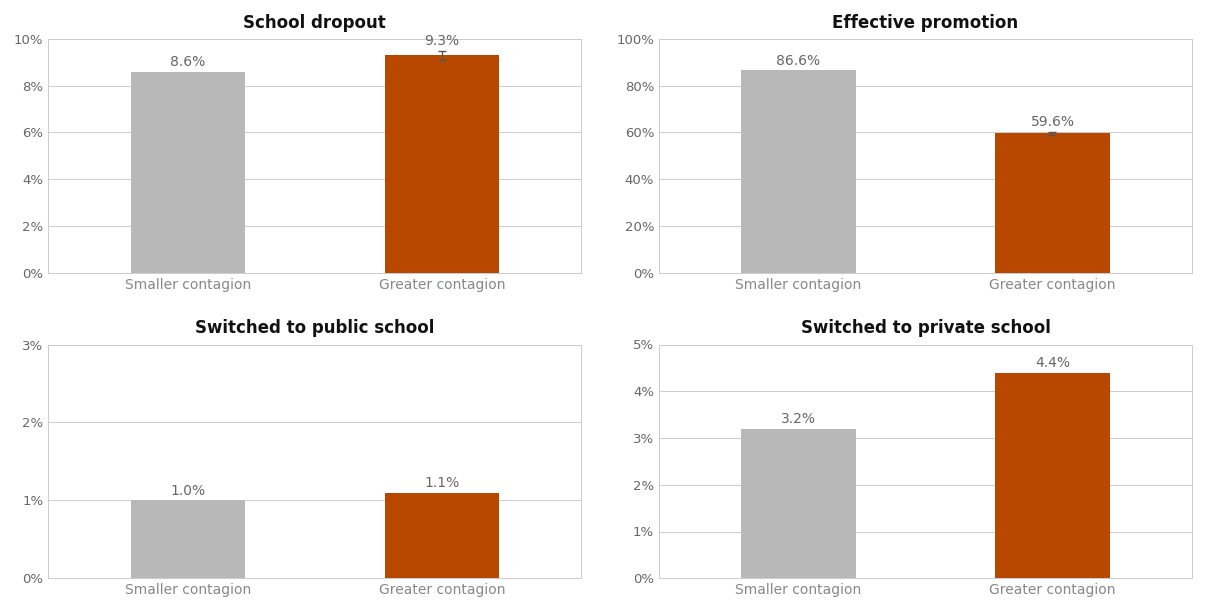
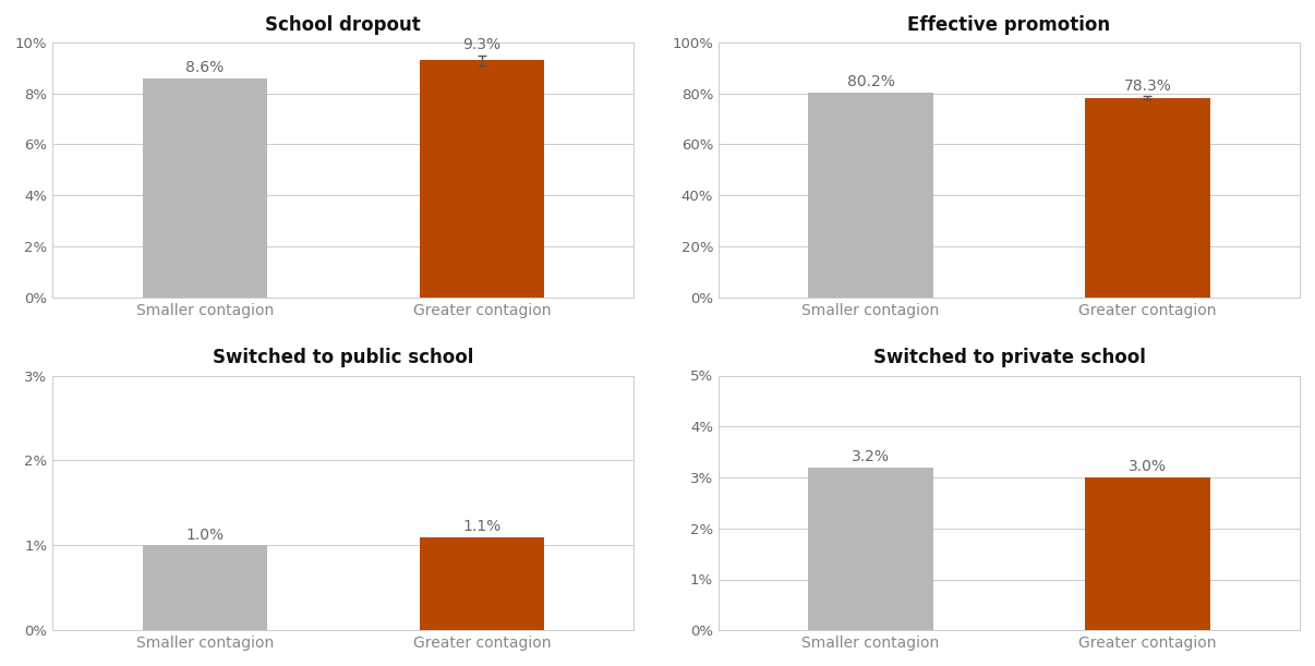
Effective promotion/Smaller contagion: 86.6% -> 80.2%
Effective promotion/Greater contagion: 59.6% -> 78.3%
Switched to private school/Greater contagion: 4.4% -> 3.0%
